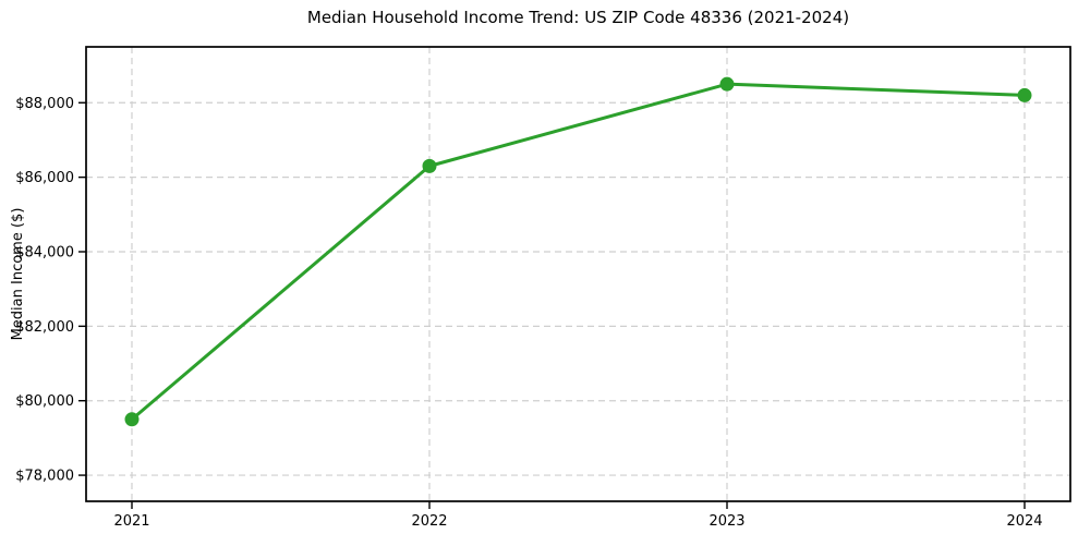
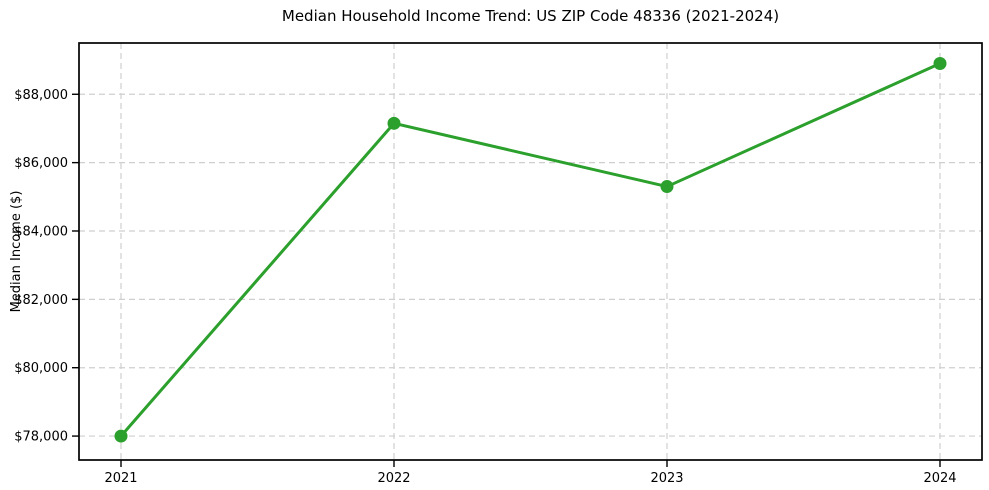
2021: $79500 -> $78000
2022: $86300 -> $87200
2023: $88500 -> $85300
2024: $88200 -> $88900
